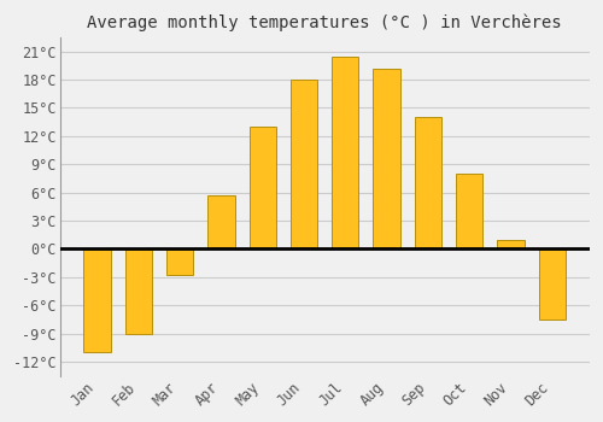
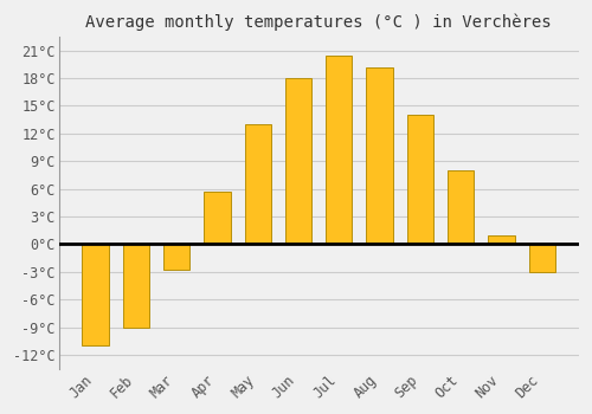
Dec: -7.5°C -> -3.0°C
